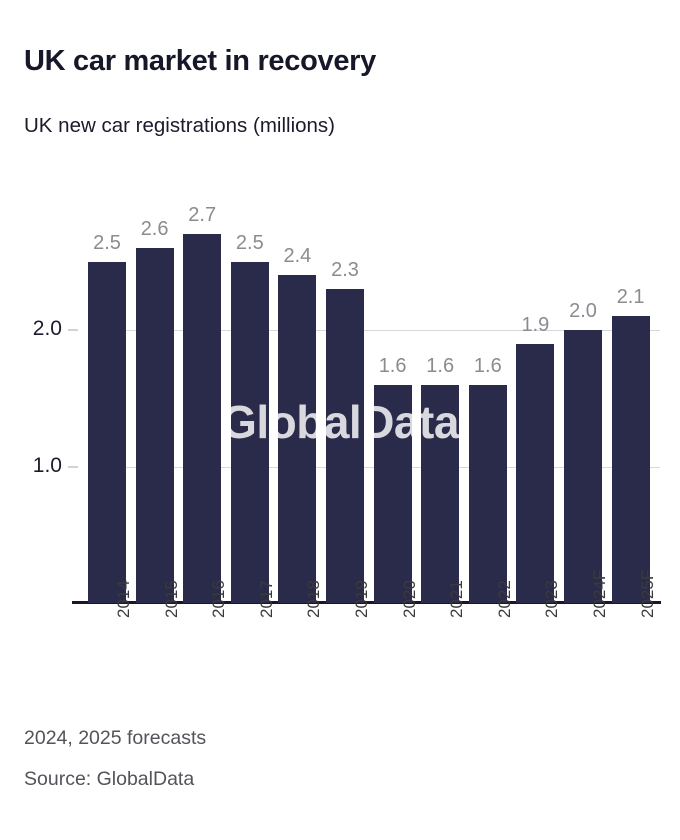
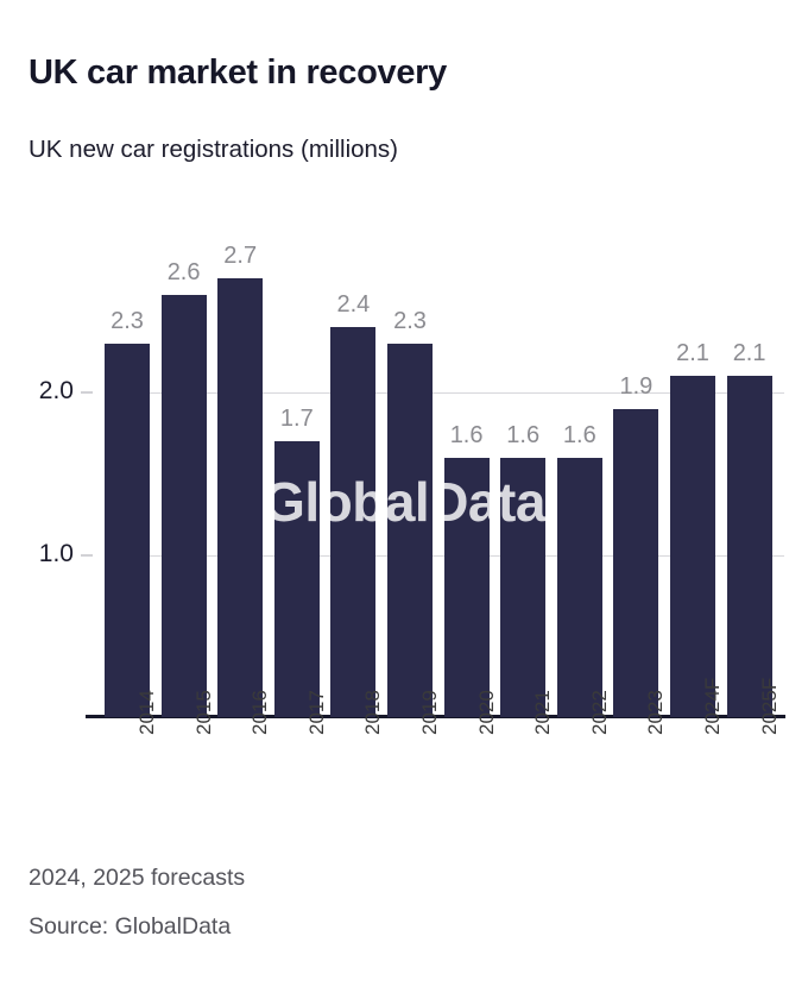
2014: 2.5 -> 2.3
2017: 2.5 -> 1.7
2024F: 2.0 -> 2.1
